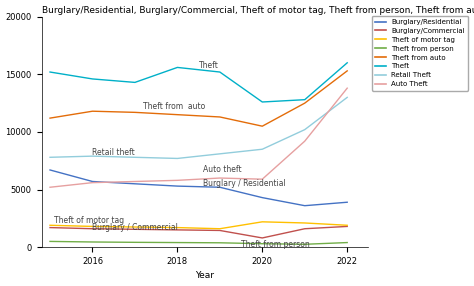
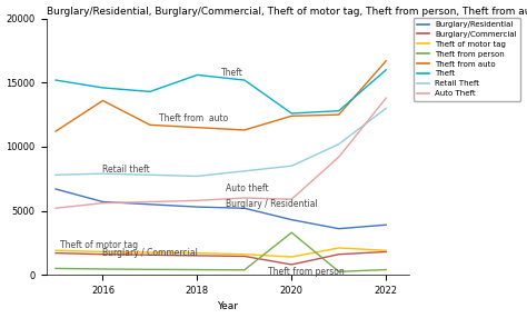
Theft from auto/2016: 11800 -> 13600
Theft of motor tag/2020: 2200 -> 1400
Theft from person/2020: 300 -> 3300
Theft from auto/2020: 10500 -> 12400
Theft from auto/2022: 15300 -> 16700
